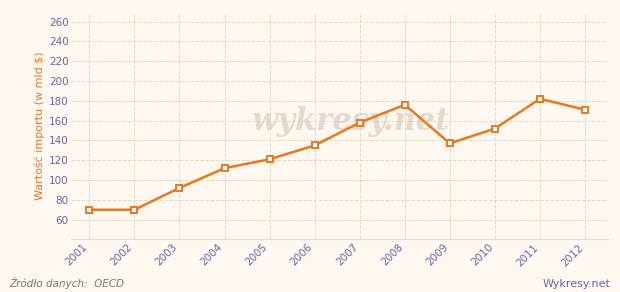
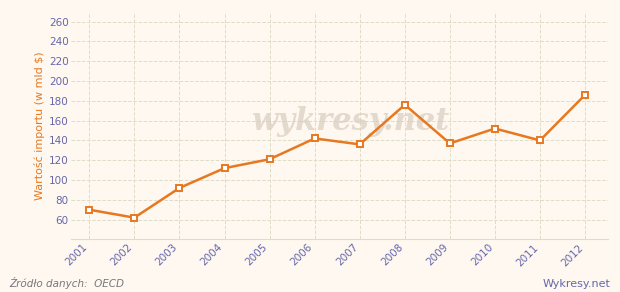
2002: 70 -> 62
2006: 135 -> 142
2007: 158 -> 136
2011: 182 -> 140
2012: 171 -> 186
